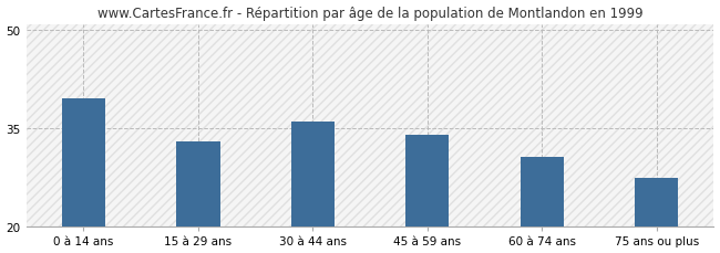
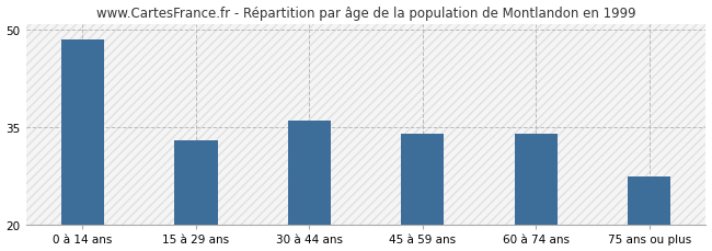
0 à 14 ans: 39.6 -> 48.5
60 à 74 ans: 30.6 -> 34.0
